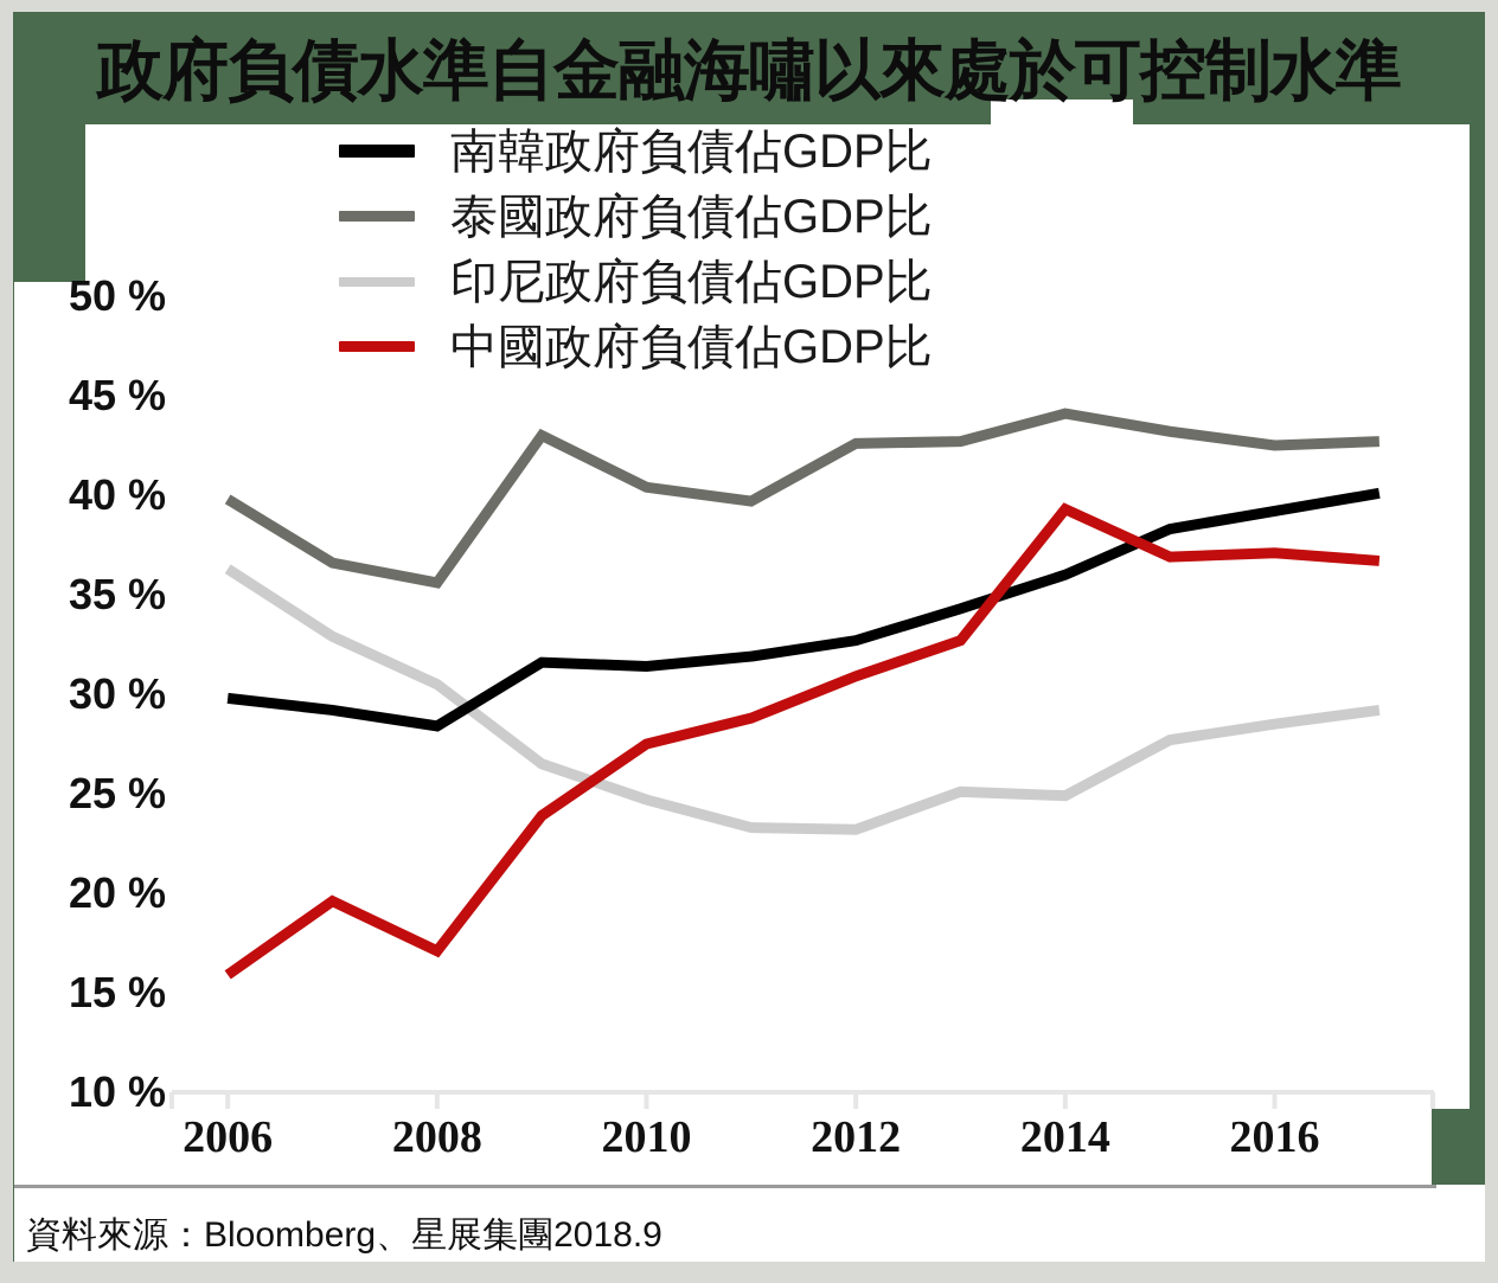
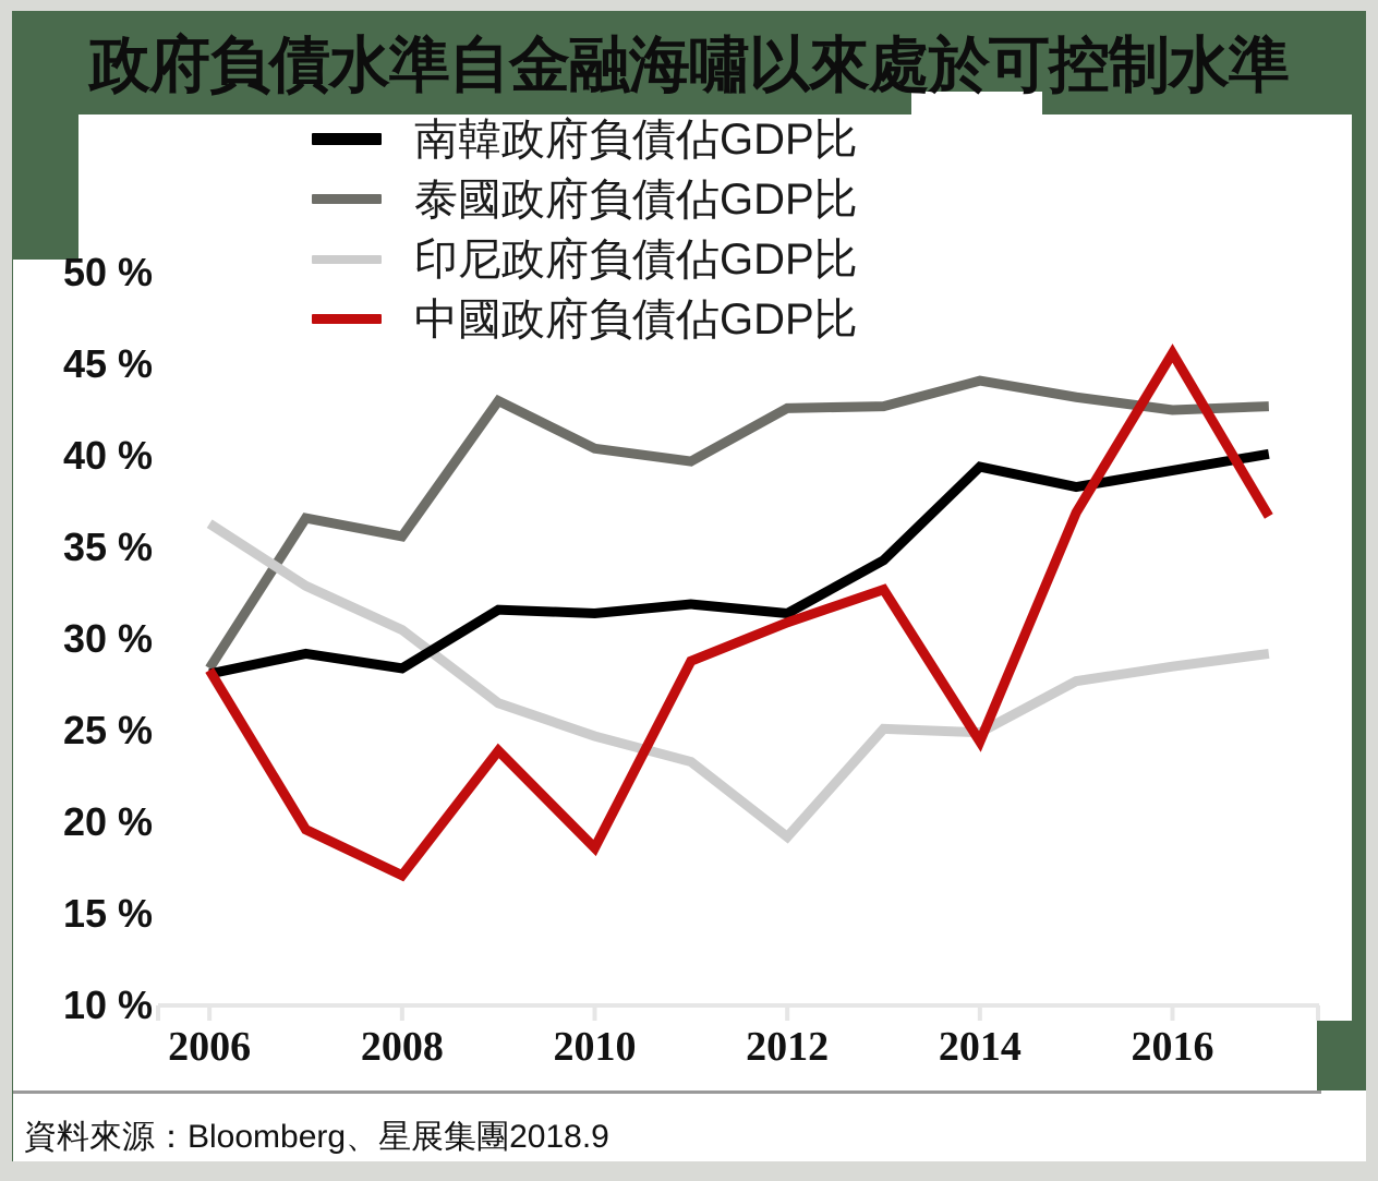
南韓政府負債佔GDP比/2006: 29.8% -> 28.1%
泰國政府負債佔GDP比/2006: 39.8% -> 28.4%
中國政府負債佔GDP比/2006: 15.9% -> 28.3%
中國政府負債佔GDP比/2010: 27.5% -> 18.6%
南韓政府負債佔GDP比/2012: 32.7% -> 31.4%
印尼政府負債佔GDP比/2012: 23.2% -> 19.2%
南韓政府負債佔GDP比/2014: 36.0% -> 39.4%
中國政府負債佔GDP比/2014: 39.3% -> 24.4%
中國政府負債佔GDP比/2016: 37.1% -> 45.6%
